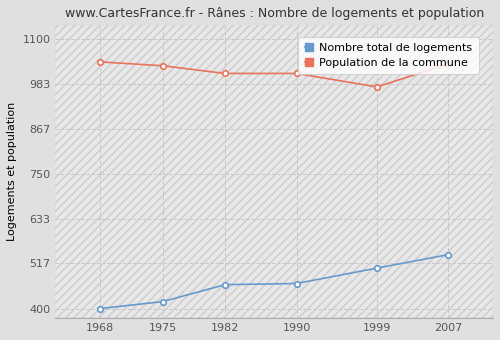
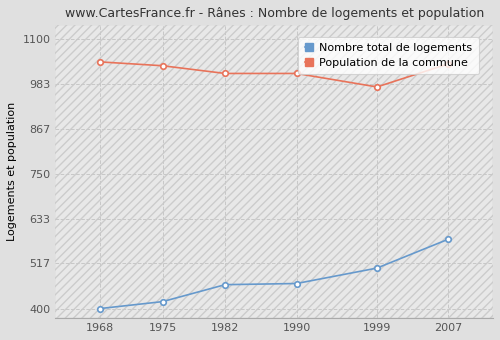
Nombre total de logements/2007: 540 -> 580
